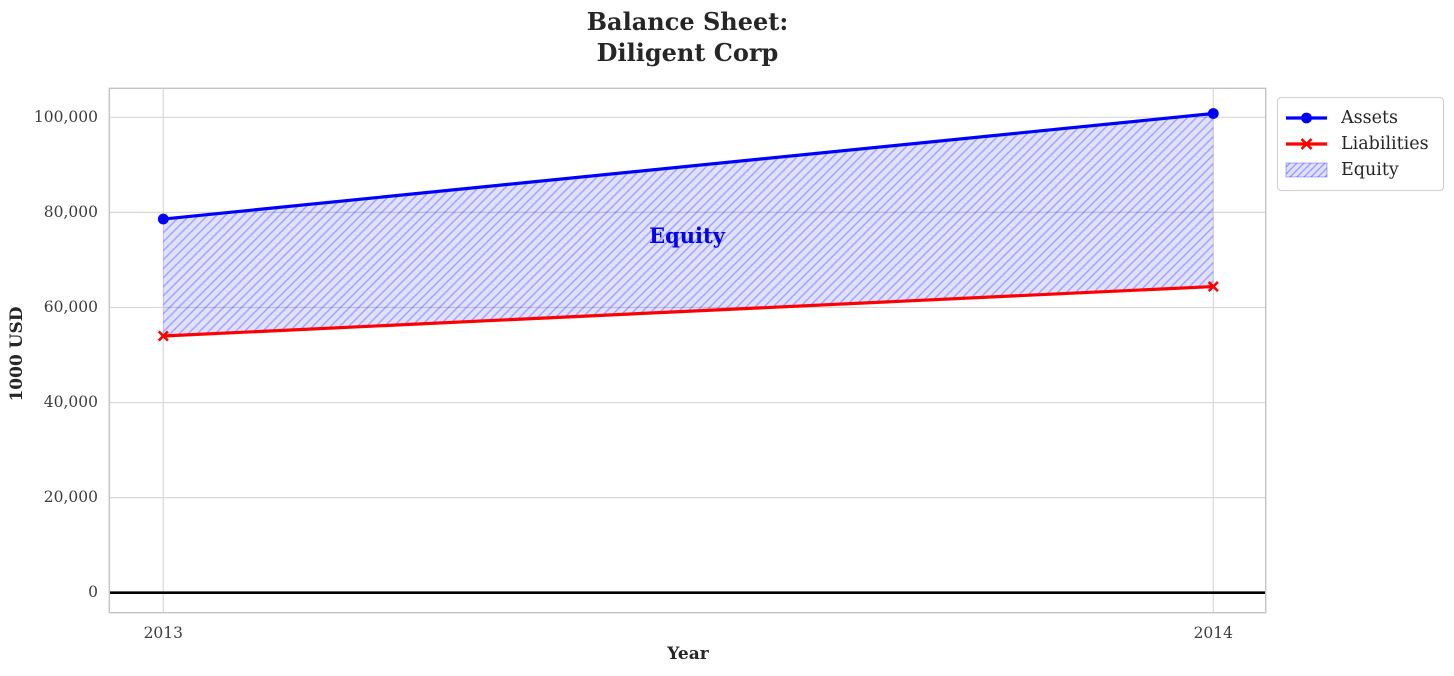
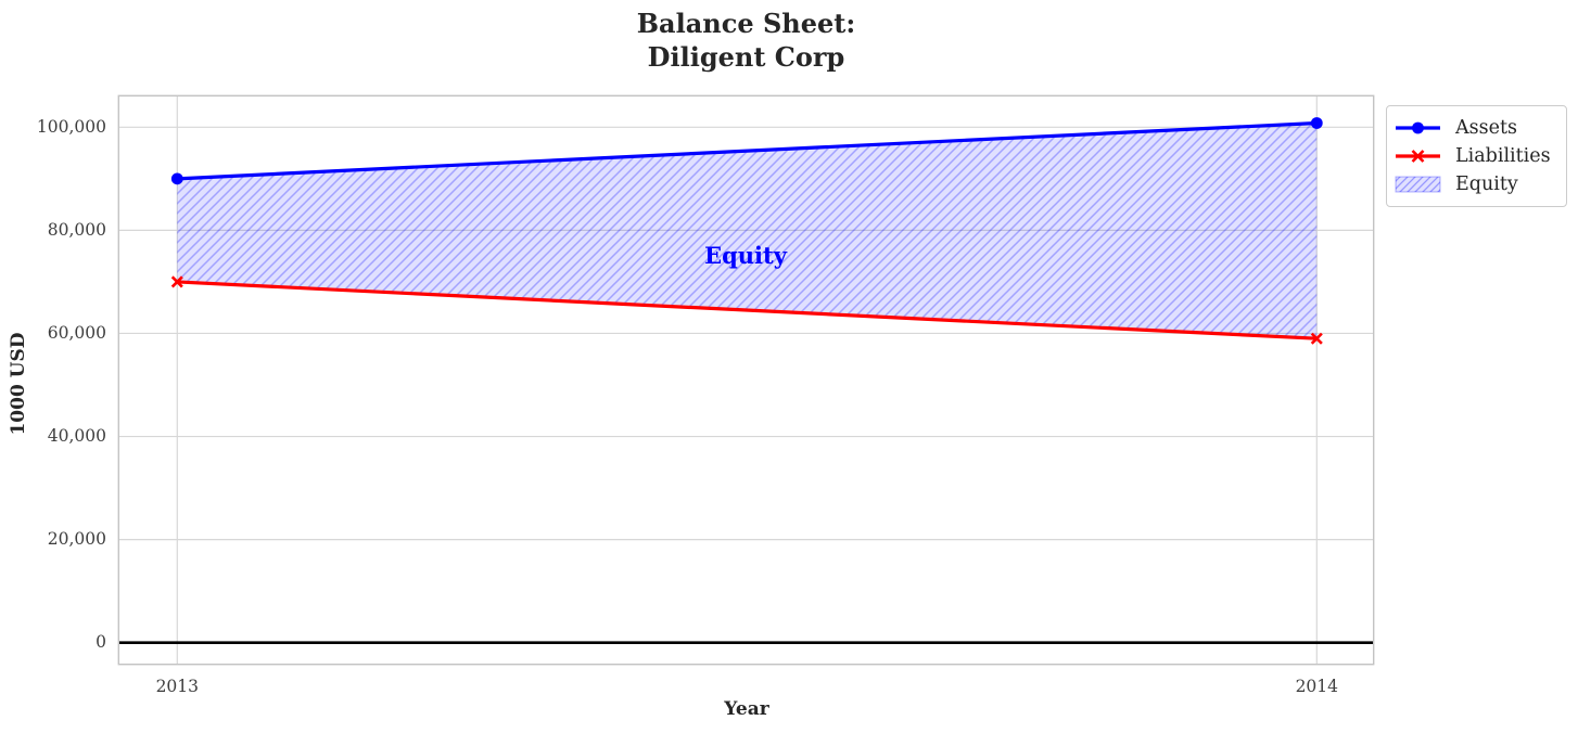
Assets/2013: 79000 -> 90000
Liabilities/2013: 54000 -> 70000
Liabilities/2014: 64000 -> 59000
